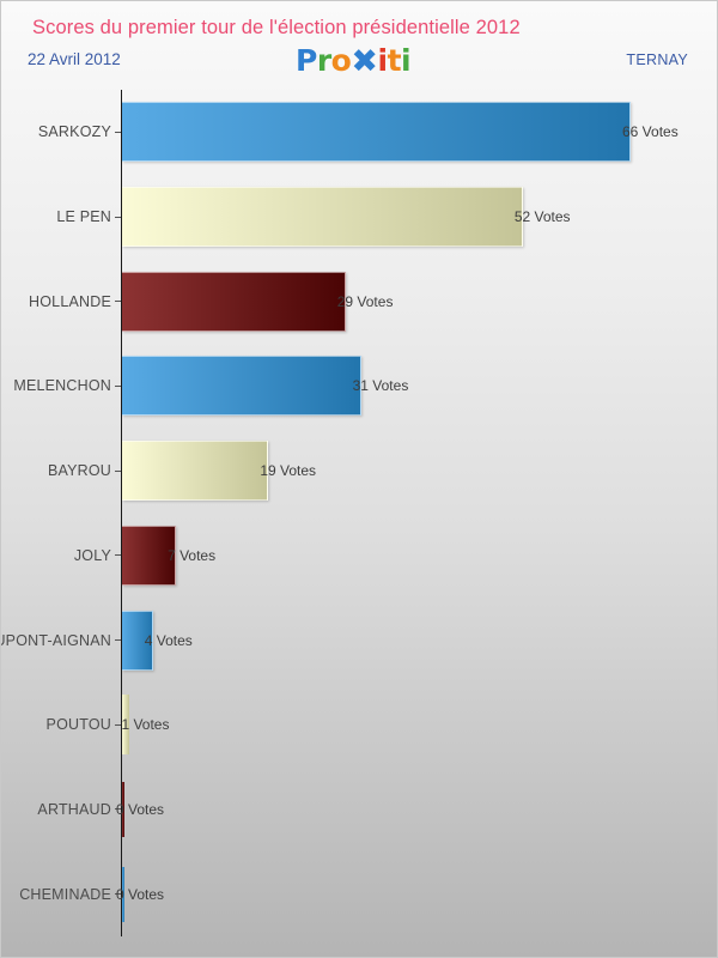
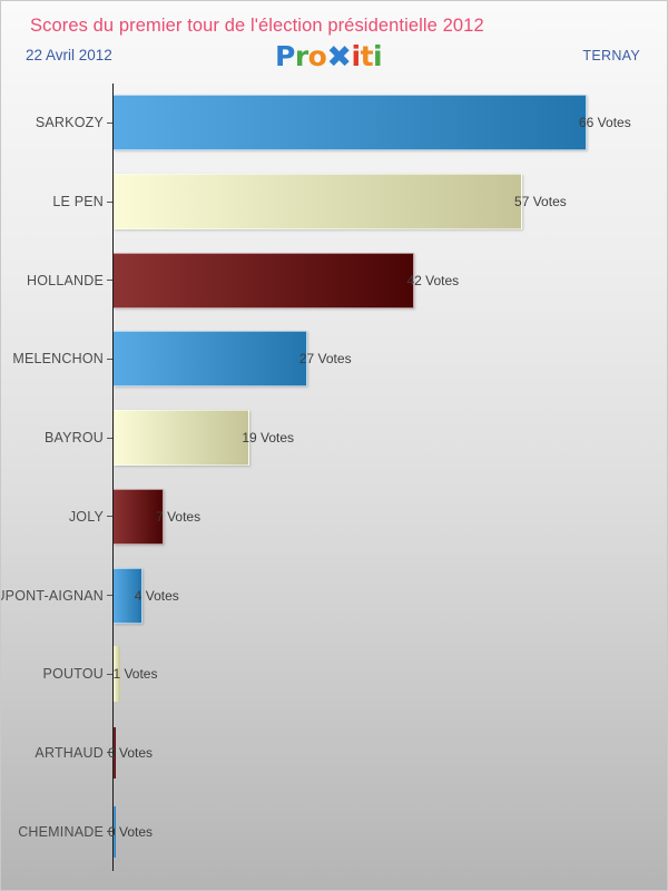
LE PEN: 52 -> 57
HOLLANDE: 29 -> 42
MELENCHON: 31 -> 27
